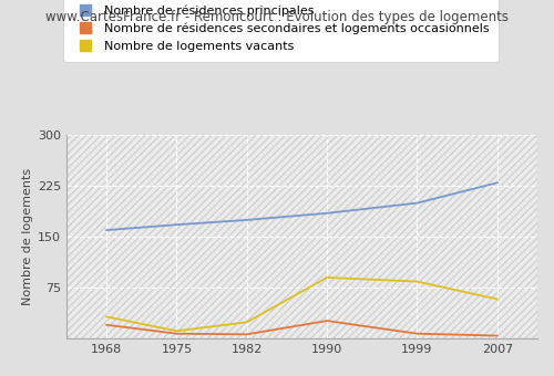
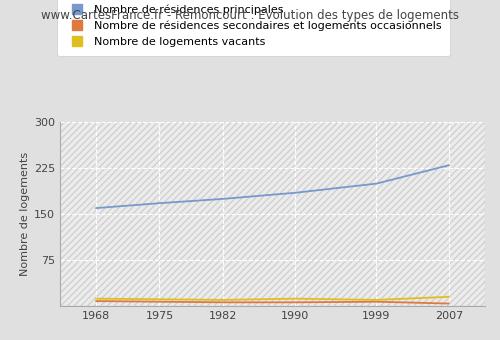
Nombre de résidences secondaires et logements occasionnels/1968: 20 -> 8
Nombre de logements vacants/1968: 32 -> 12
Nombre de logements vacants/1982: 24 -> 10
Nombre de résidences secondaires et logements occasionnels/1990: 26 -> 6
Nombre de logements vacants/1990: 90 -> 12
Nombre de logements vacants/1999: 84 -> 10
Nombre de logements vacants/2007: 58 -> 15
